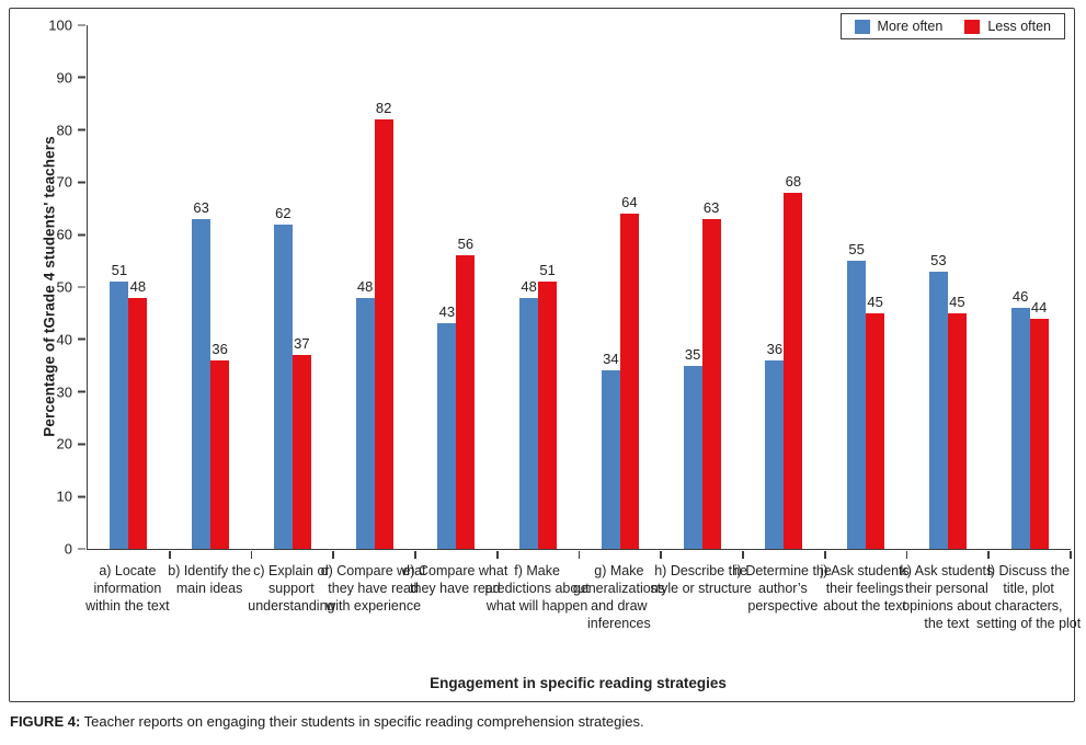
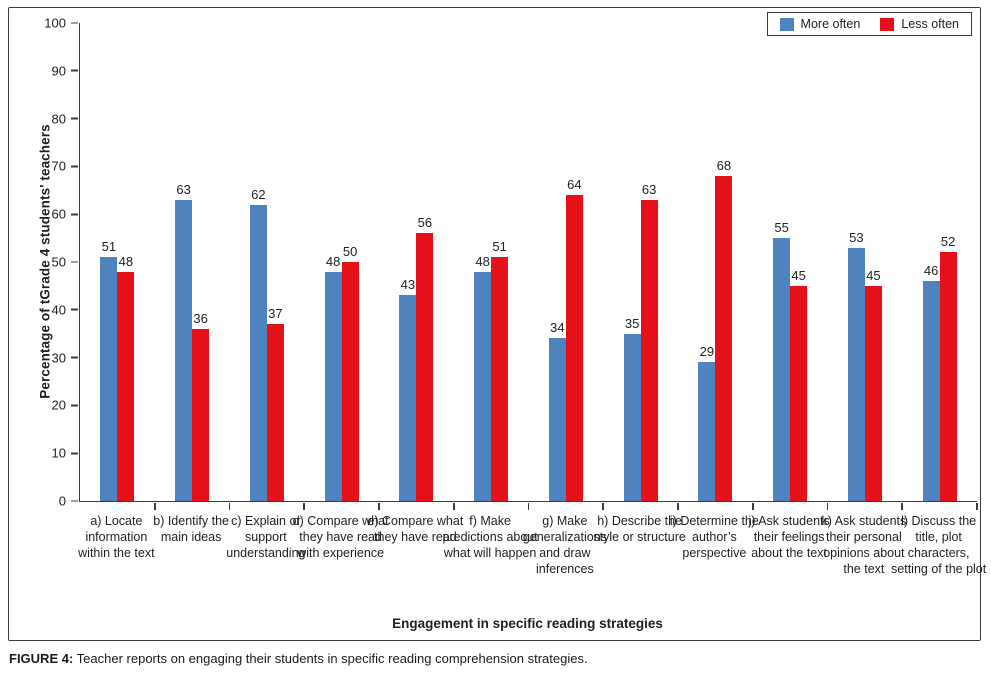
Less often/d) Compare what they have read with experience: 82 -> 50
More often/i) Determine the author’s perspective: 36 -> 29
Less often/l) Discuss the title, plot characters, setting of the plot: 44 -> 52
